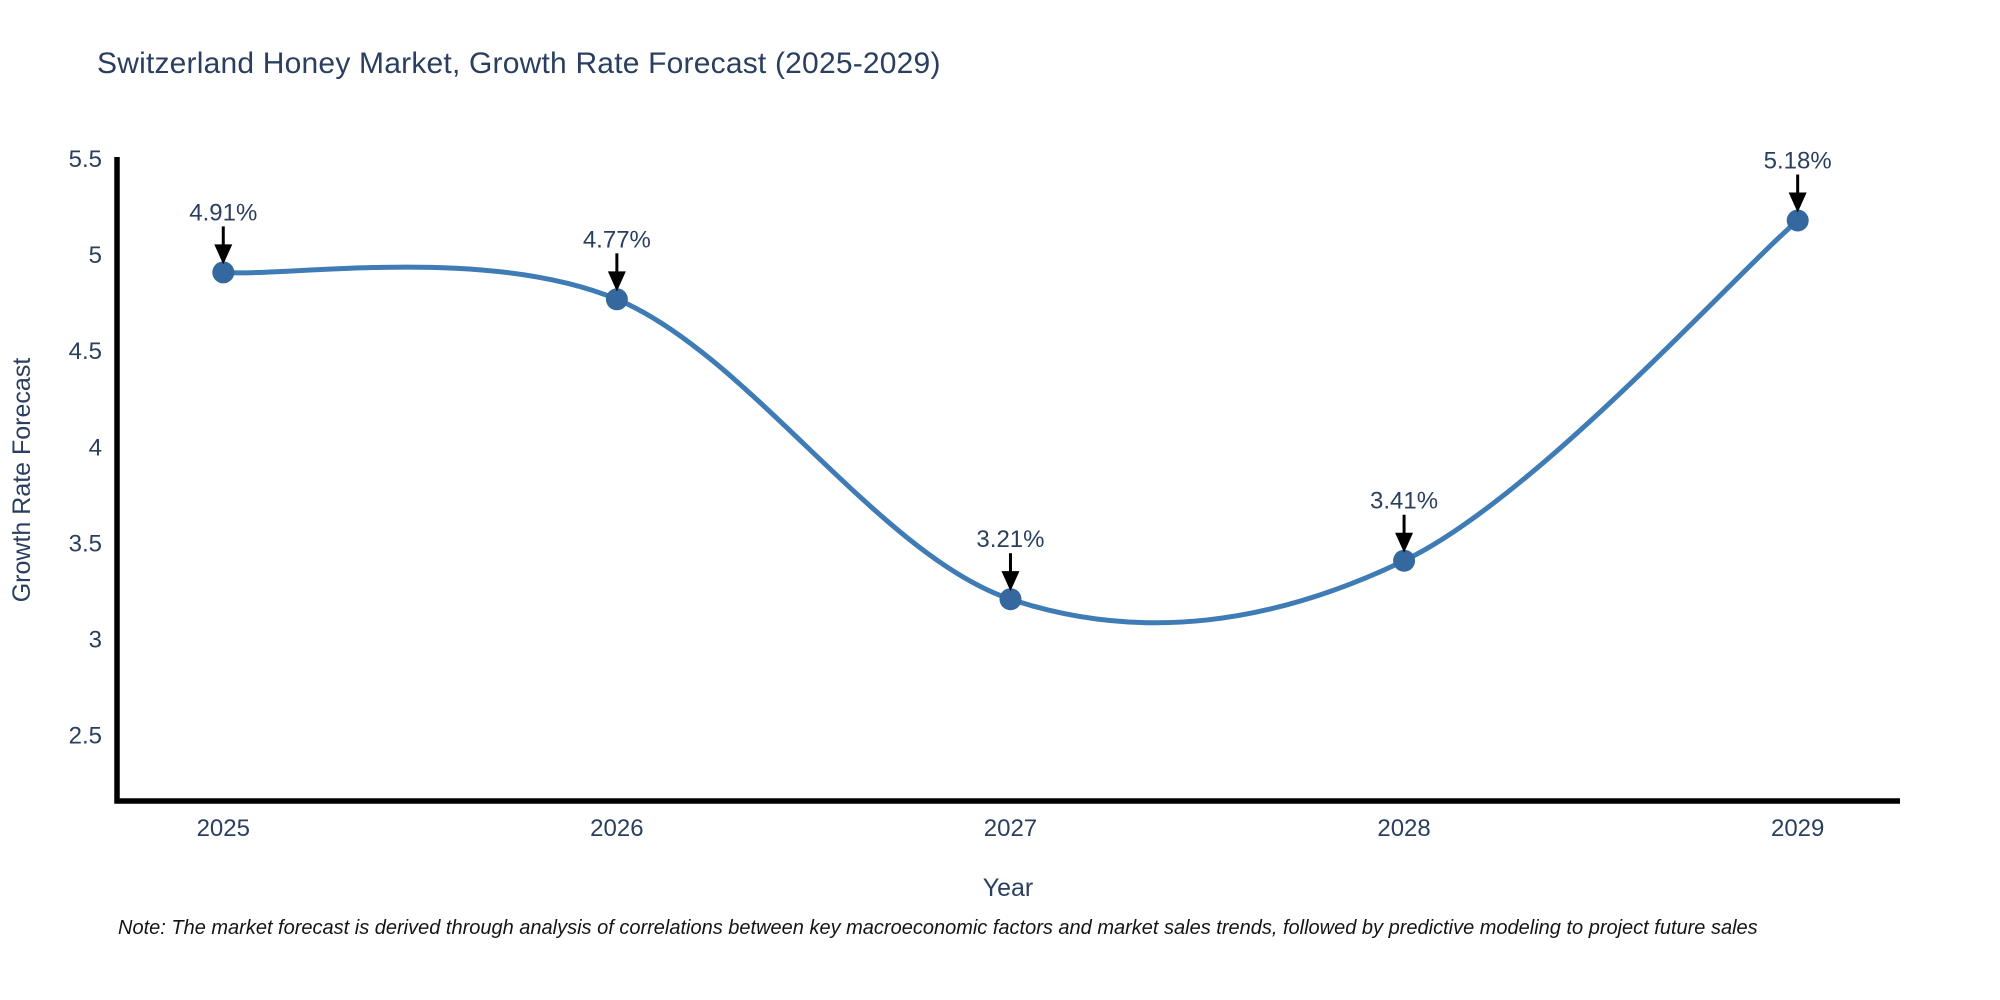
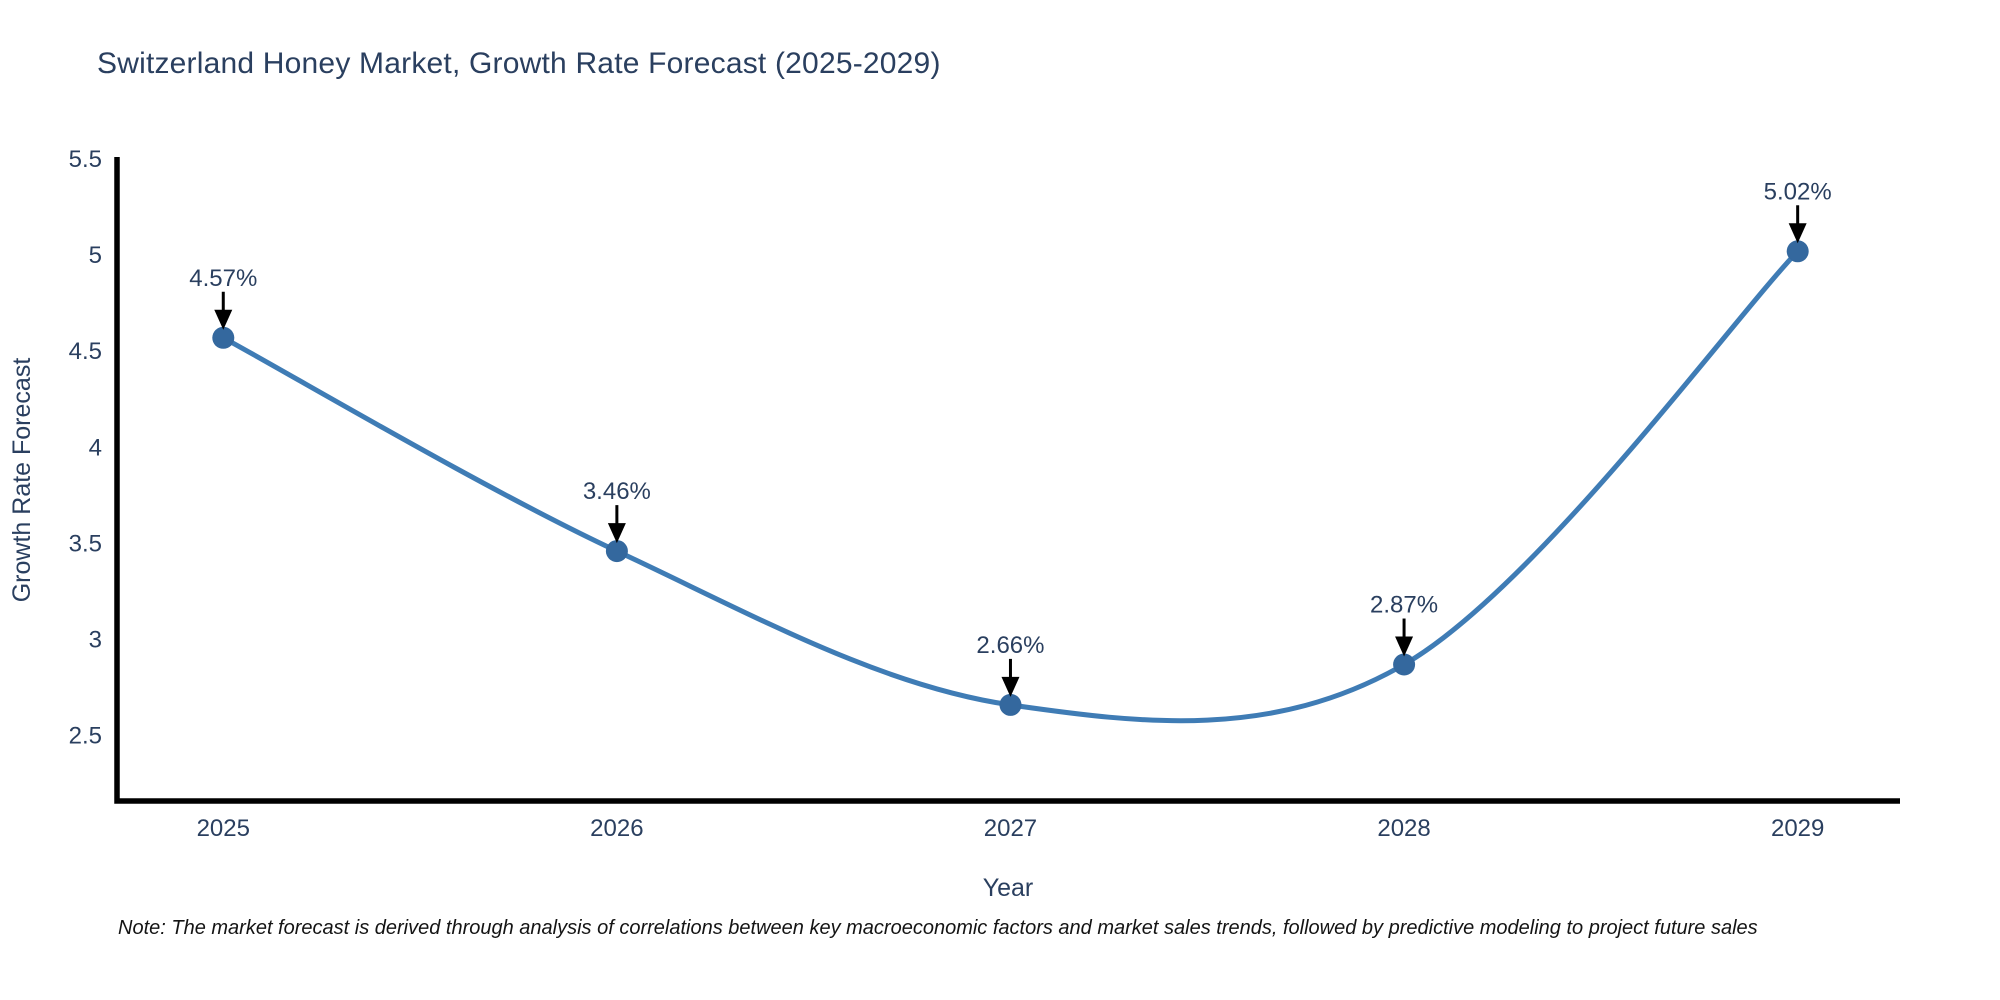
2025: 4.91% -> 4.57%
2026: 4.77% -> 3.46%
2027: 3.21% -> 2.66%
2028: 3.41% -> 2.87%
2029: 5.18% -> 5.02%
